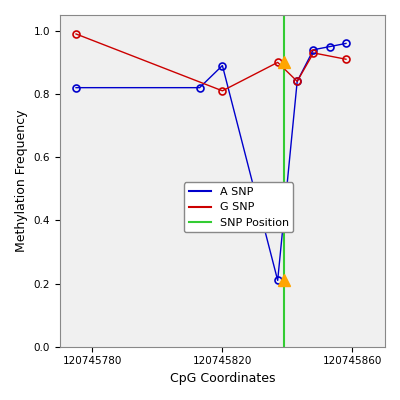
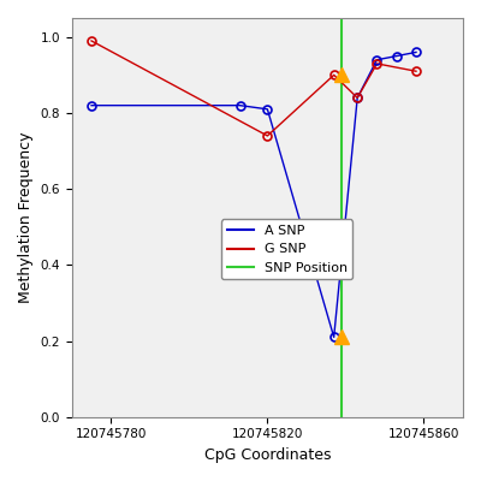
A SNP/120745820: 0.89 -> 0.81
G SNP/120745820: 0.81 -> 0.74
